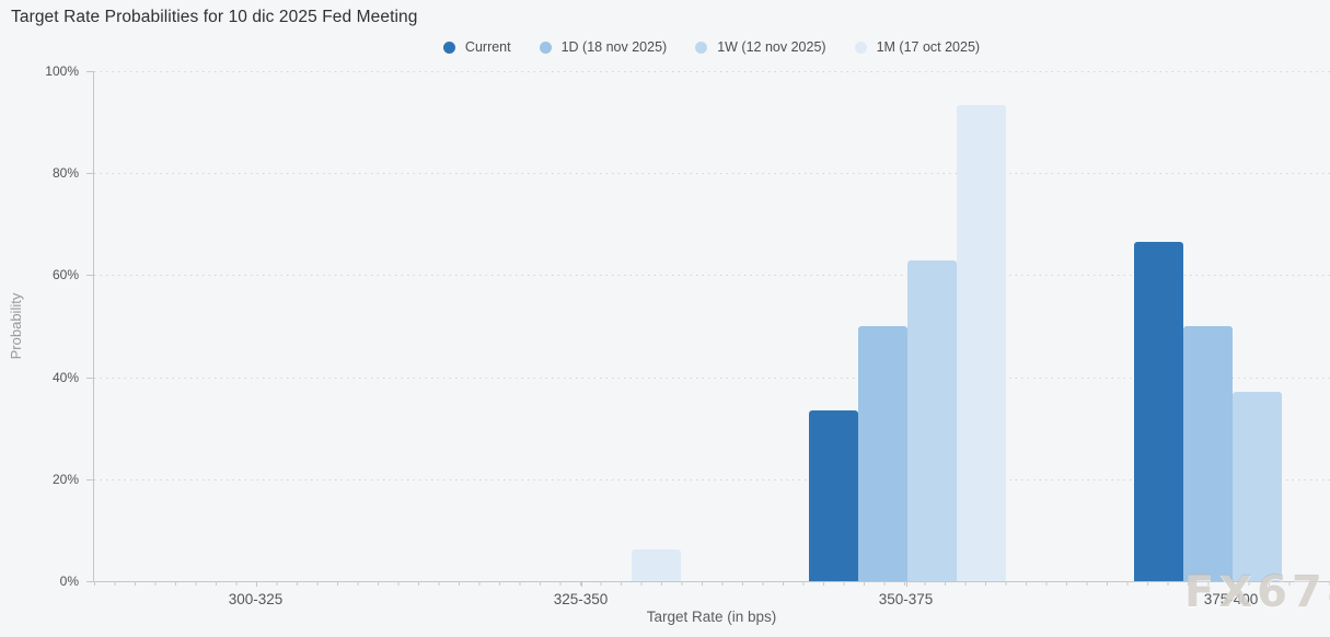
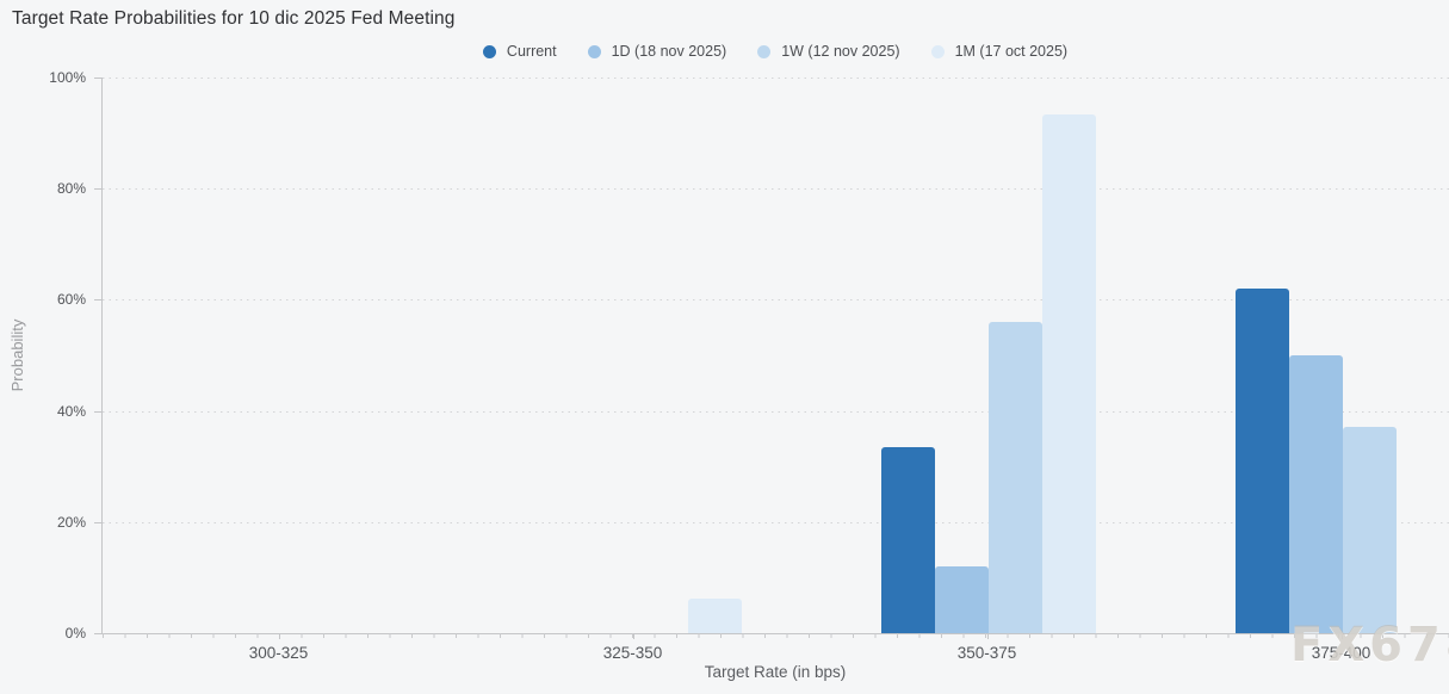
1D (18 nov 2025)/350-375: 50% -> 12%
1W (12 nov 2025)/350-375: 63% -> 56%
Current/375-400: 66% -> 62%
